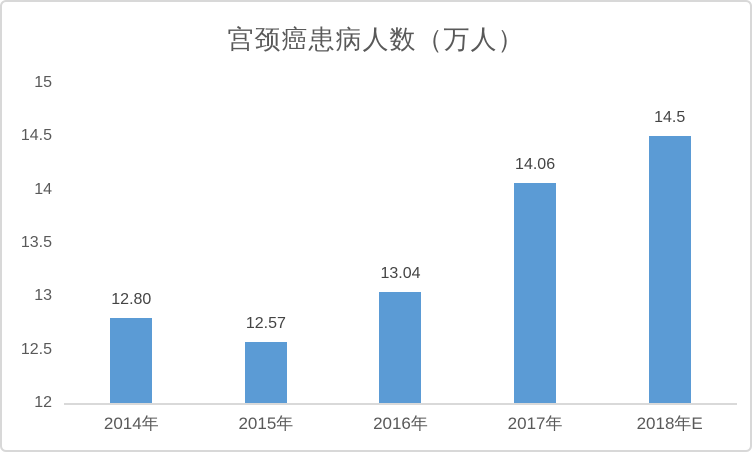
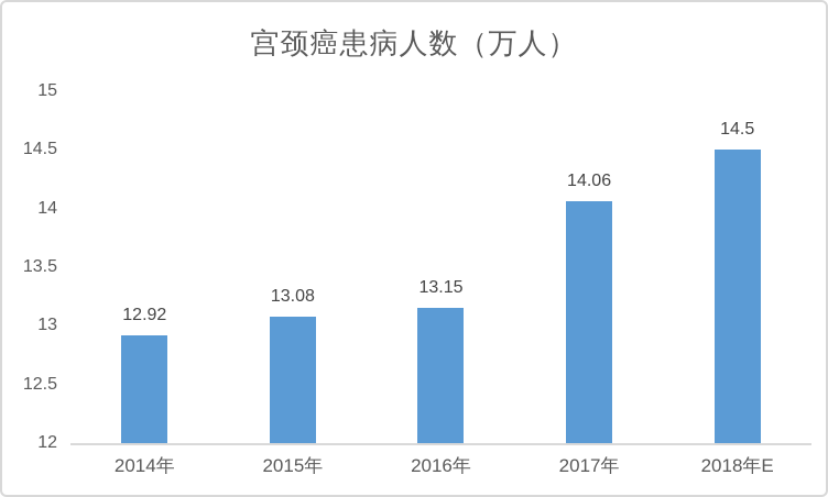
2014年: 12.80 -> 12.92
2015年: 12.57 -> 13.08
2016年: 13.04 -> 13.15
